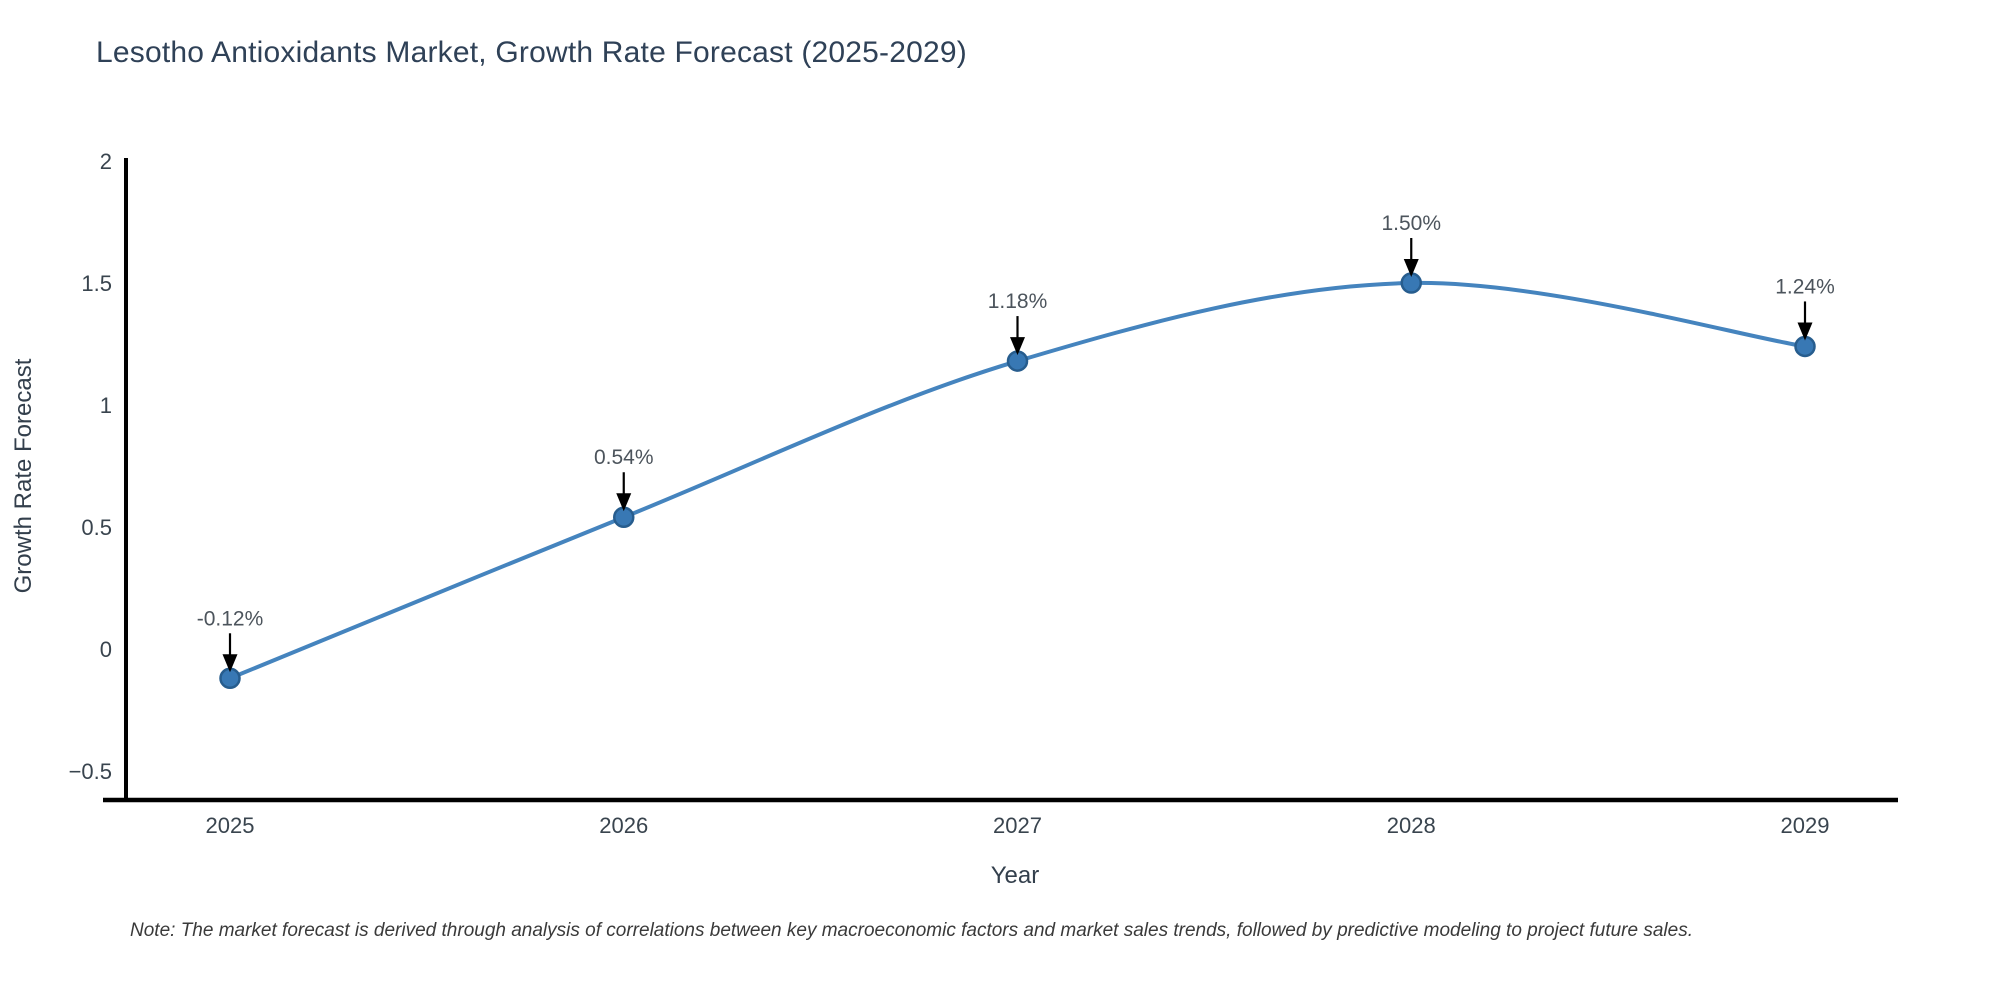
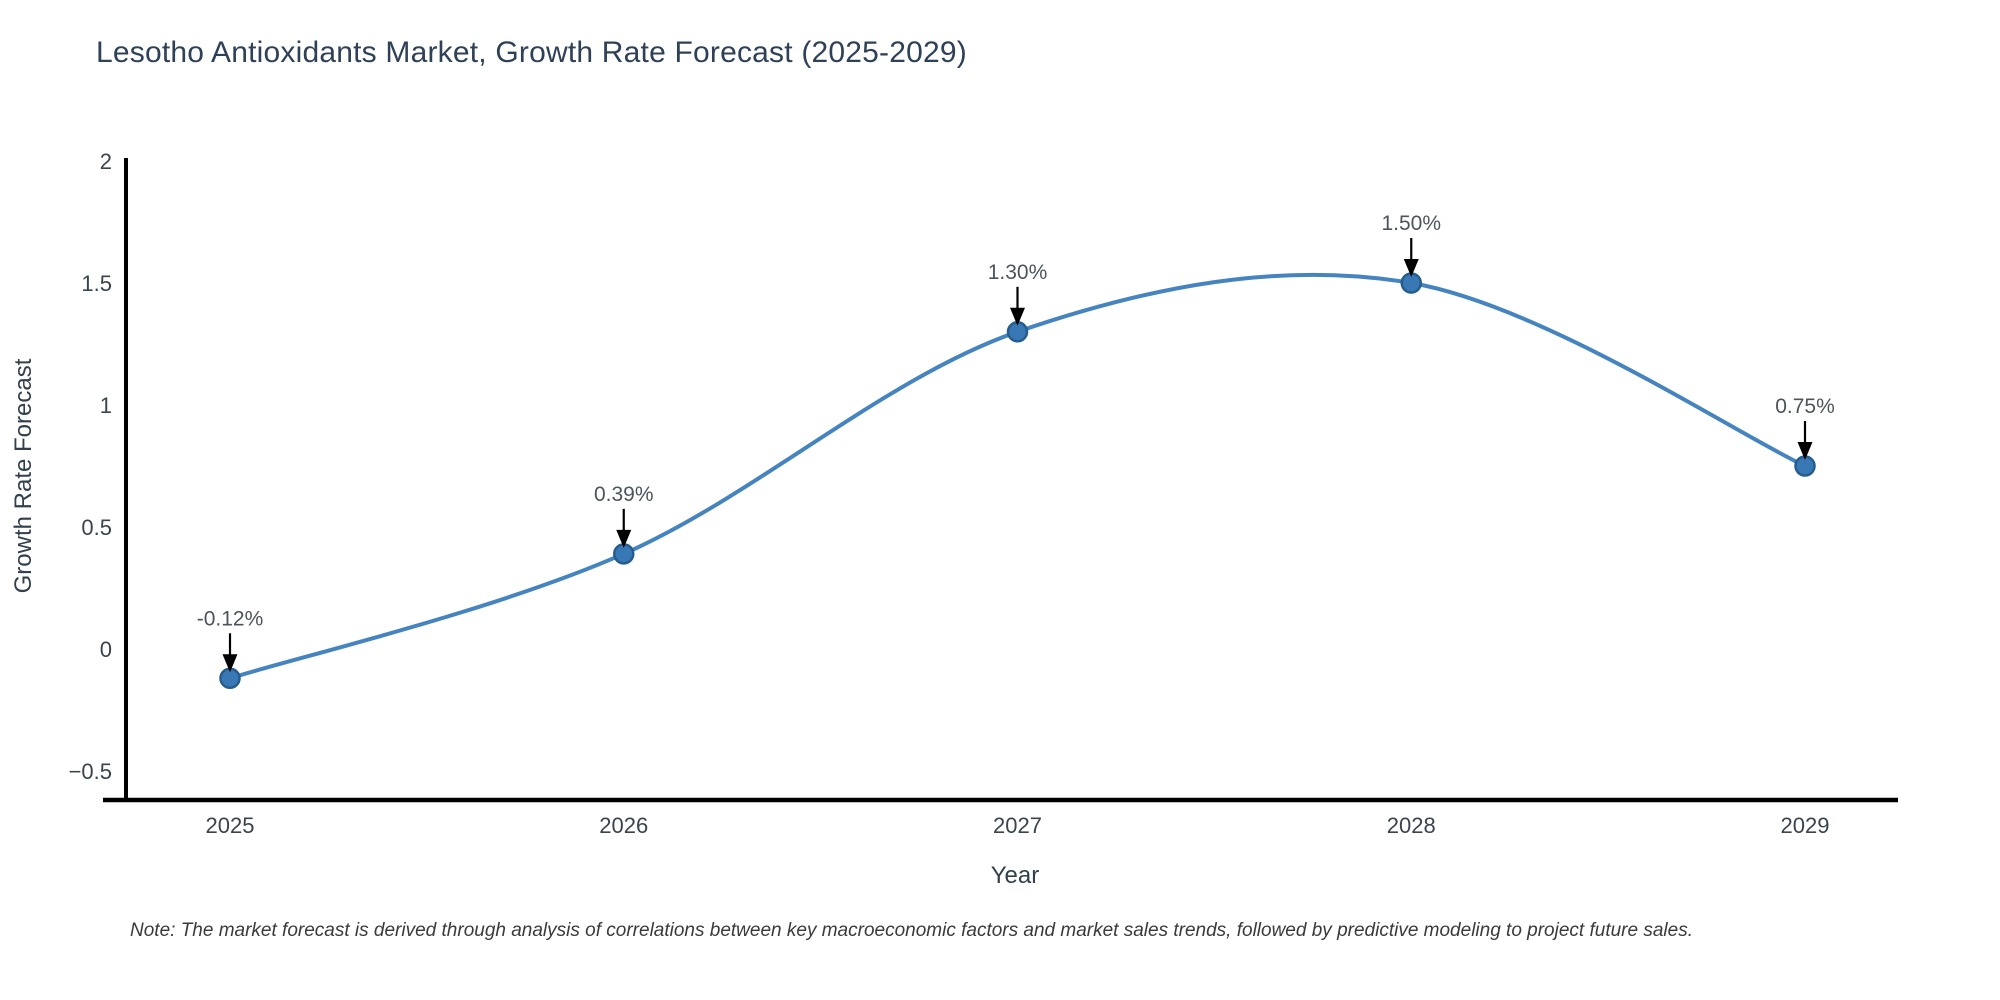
2026: 0.54% -> 0.39%
2027: 1.18% -> 1.30%
2029: 1.24% -> 0.75%
